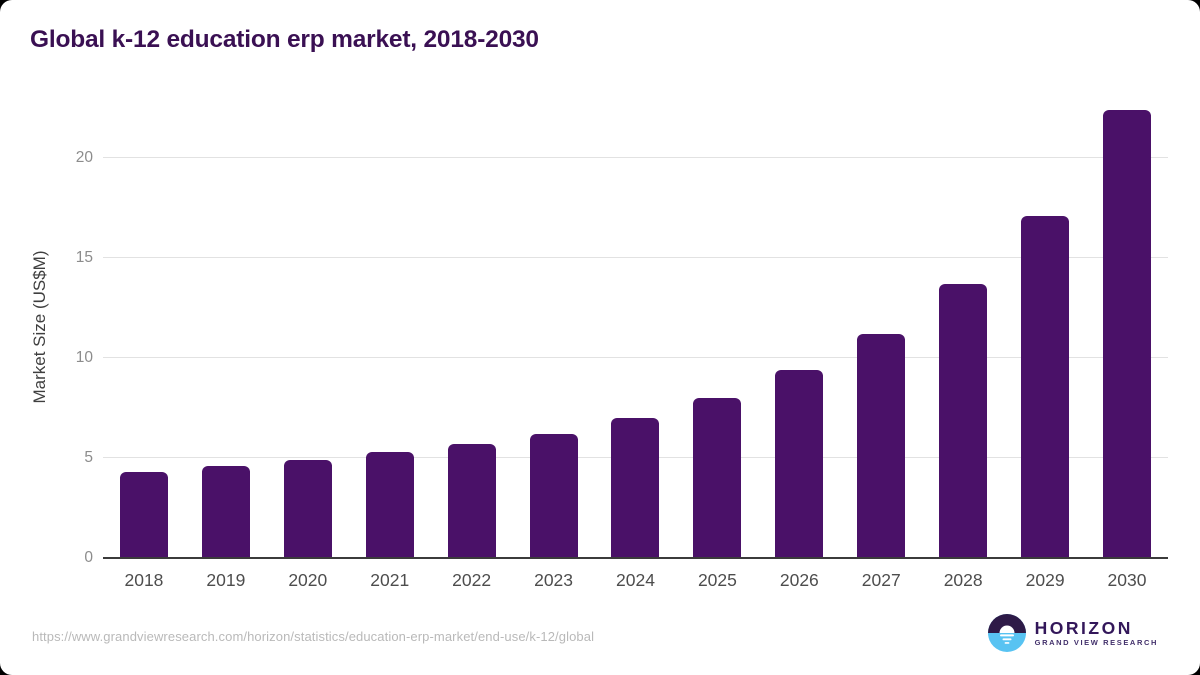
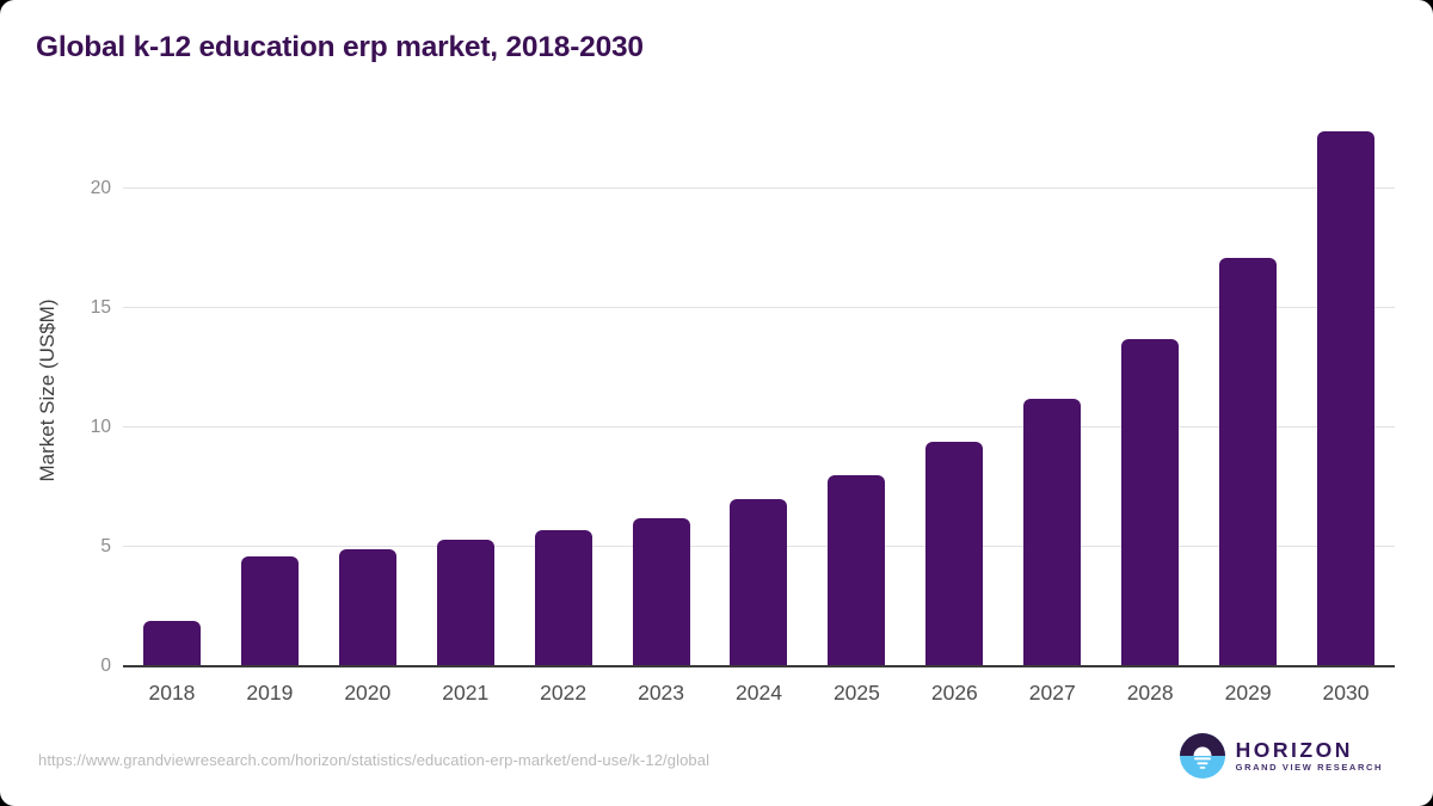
2018: 4.3 -> 1.9
